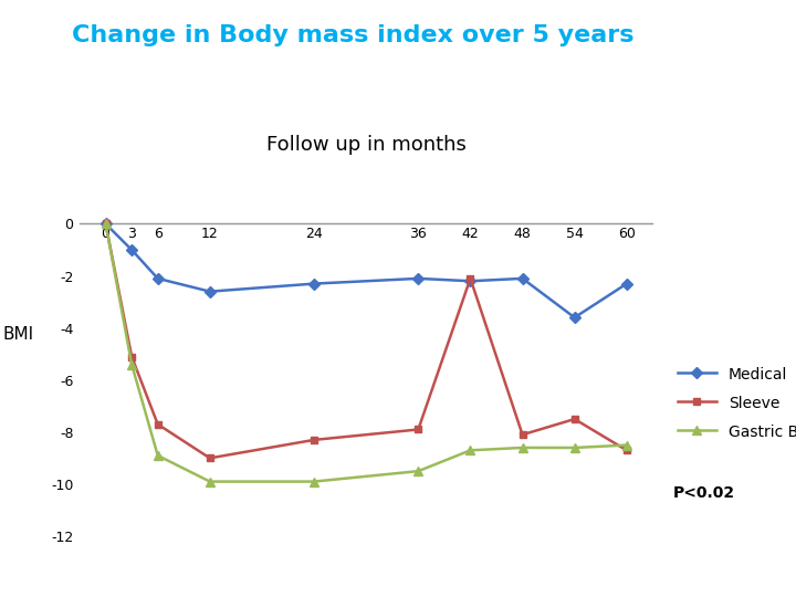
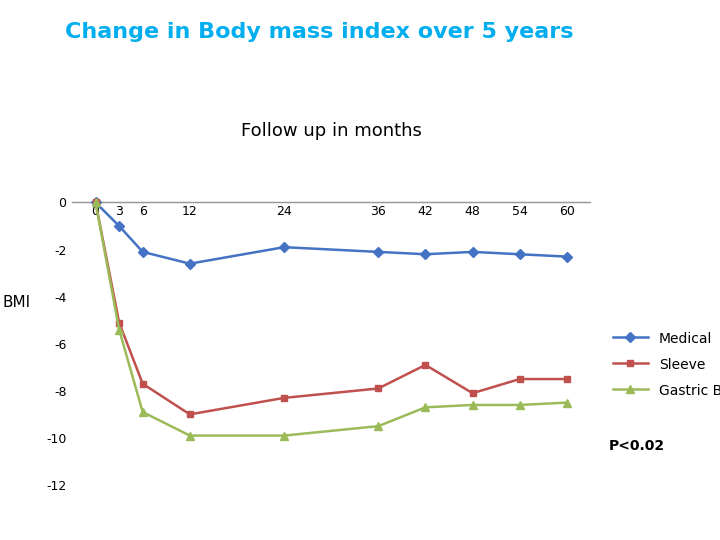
Medical/24: -2.3 -> -1.9
Sleeve/42: -2.1 -> -6.9
Medical/54: -3.6 -> -2.2
Sleeve/60: -8.7 -> -7.5
